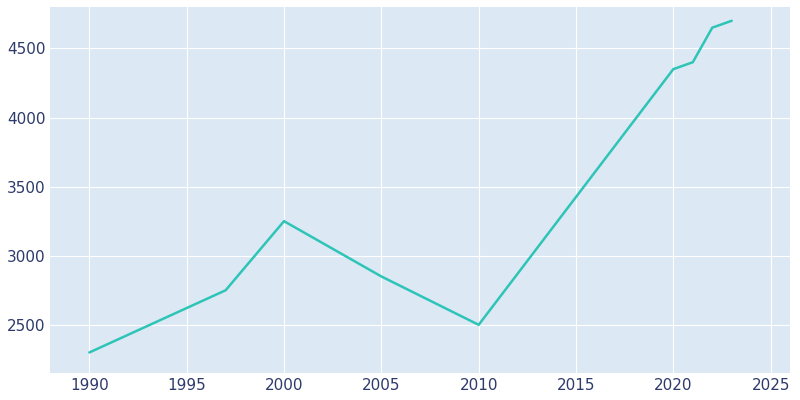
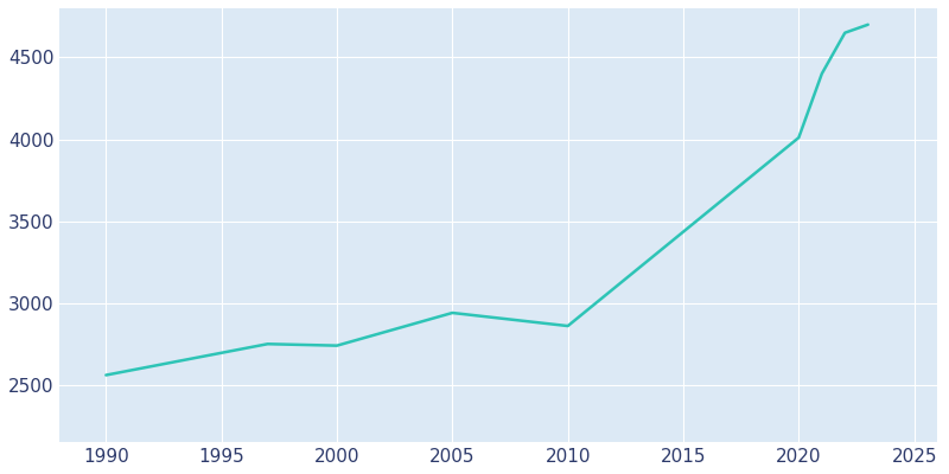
1990: 2300 -> 2560
2000: 3250 -> 2740
2005: 2850 -> 2940
2010: 2500 -> 2860
2020: 4350 -> 4010
